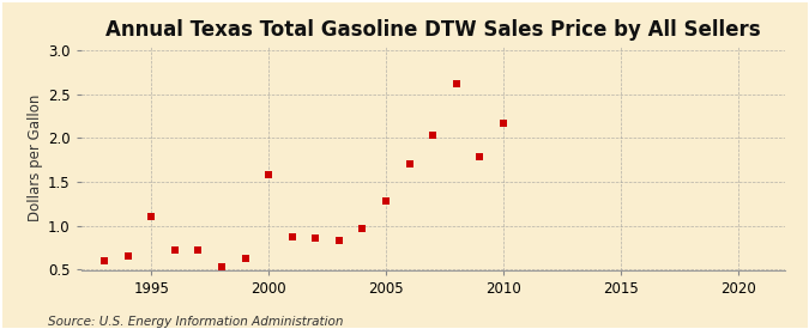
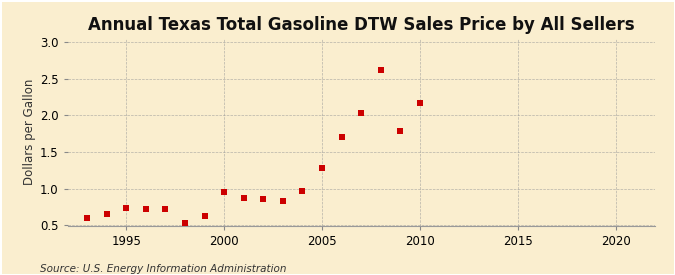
1995: 1.10 -> 0.74
2000: 1.58 -> 0.95
